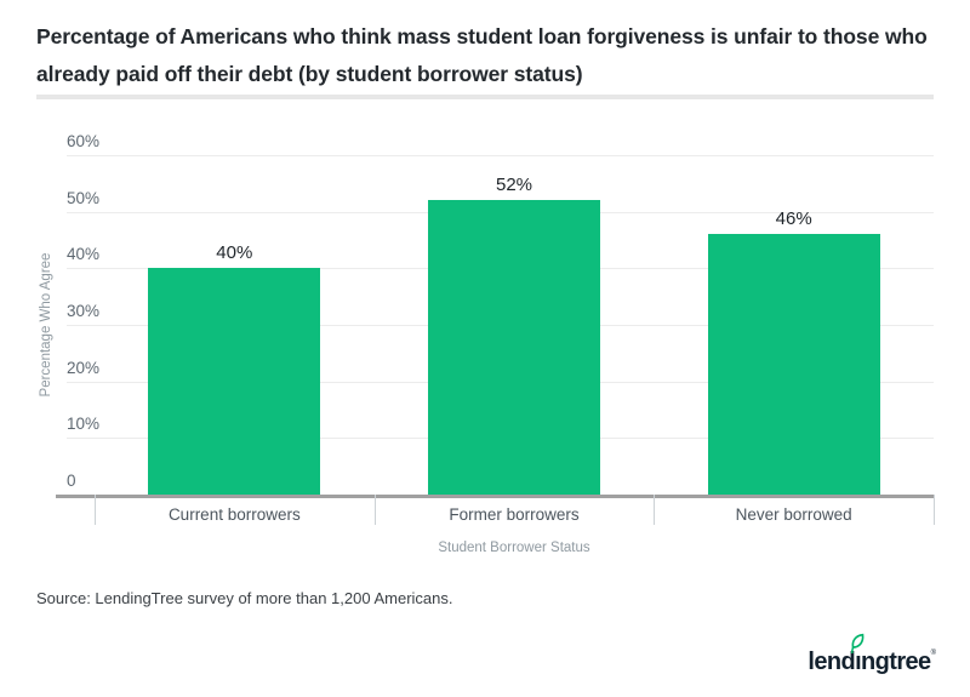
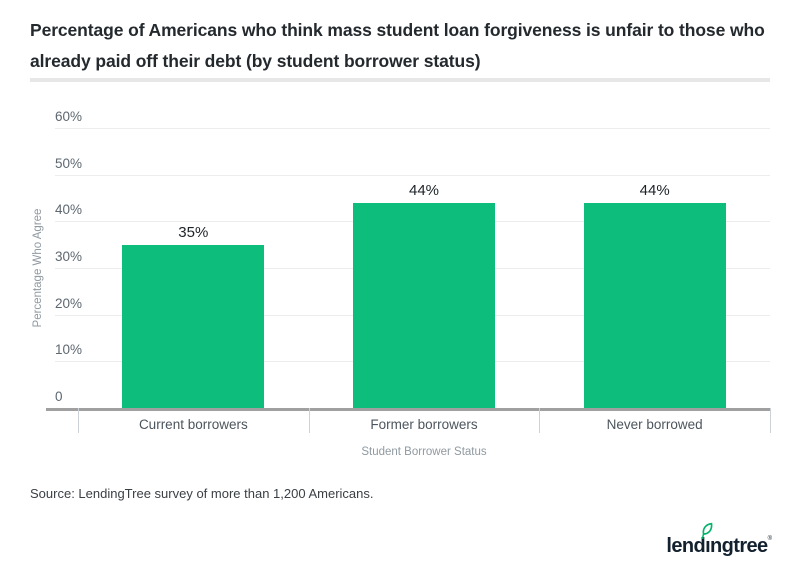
Current borrowers: 40% -> 35%
Former borrowers: 52% -> 44%
Never borrowed: 46% -> 44%
